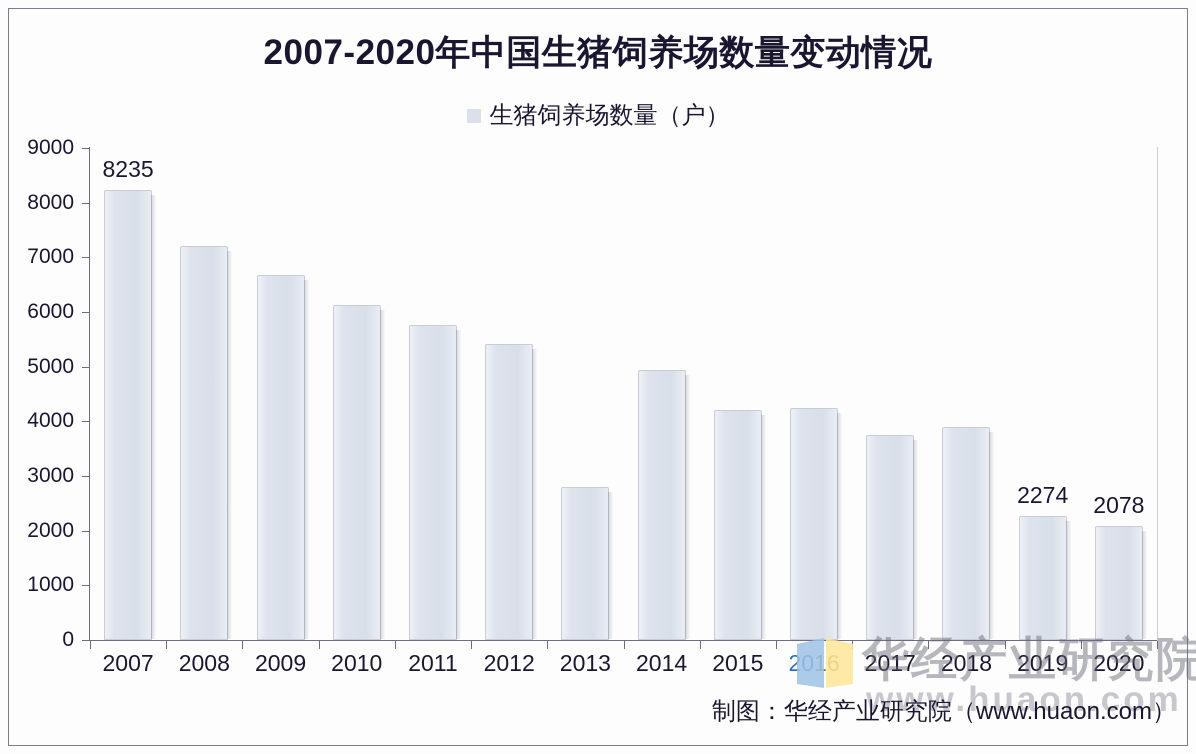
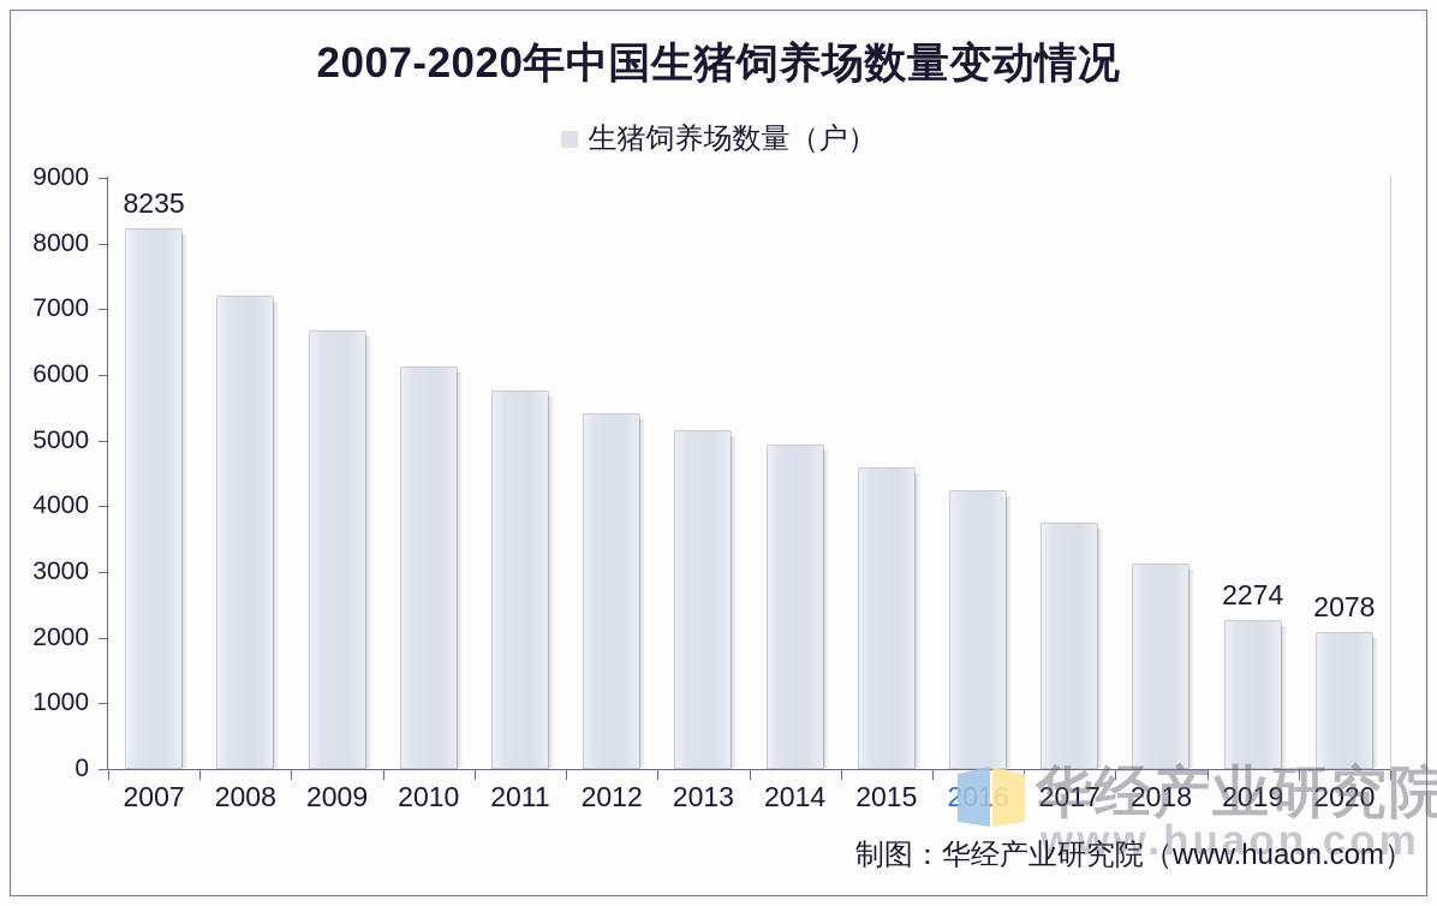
2013: 2800 -> 5200
2015: 4200 -> 4600
2018: 3900 -> 3100
